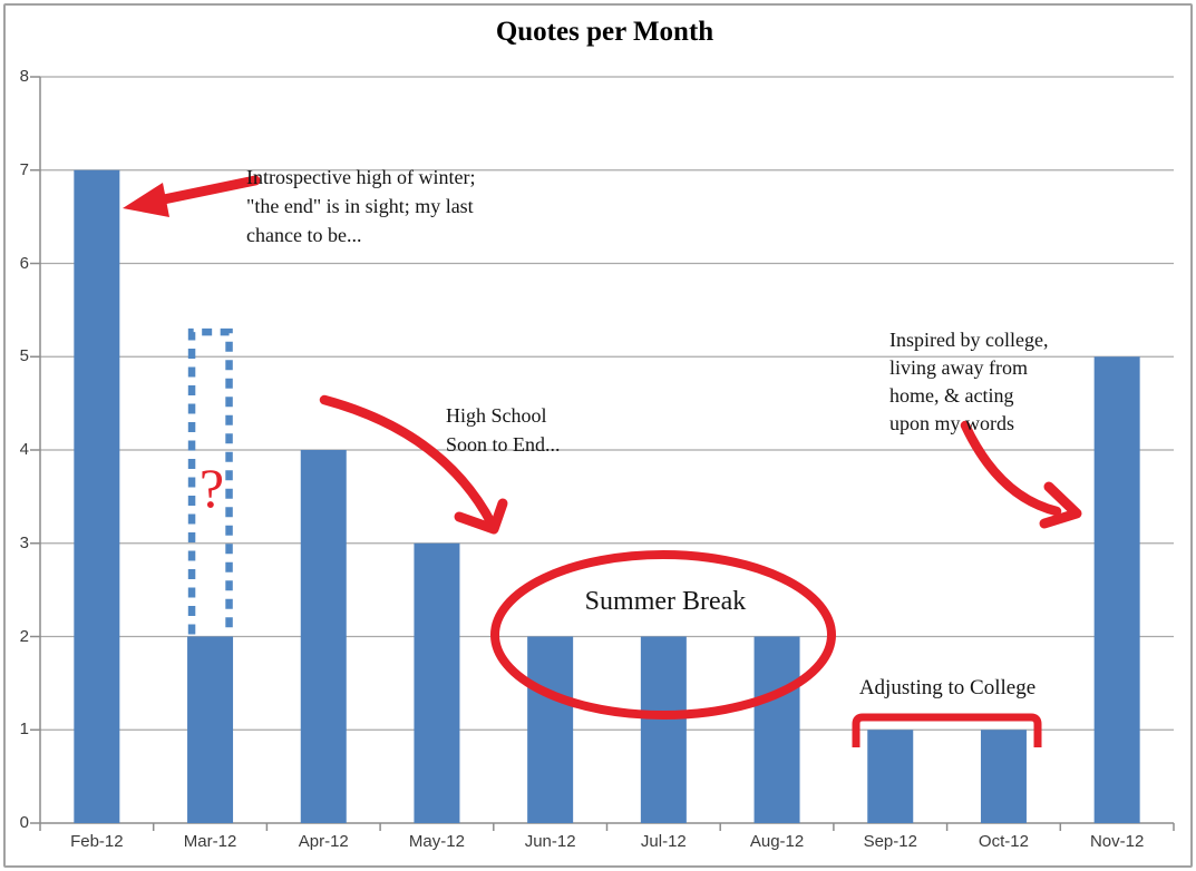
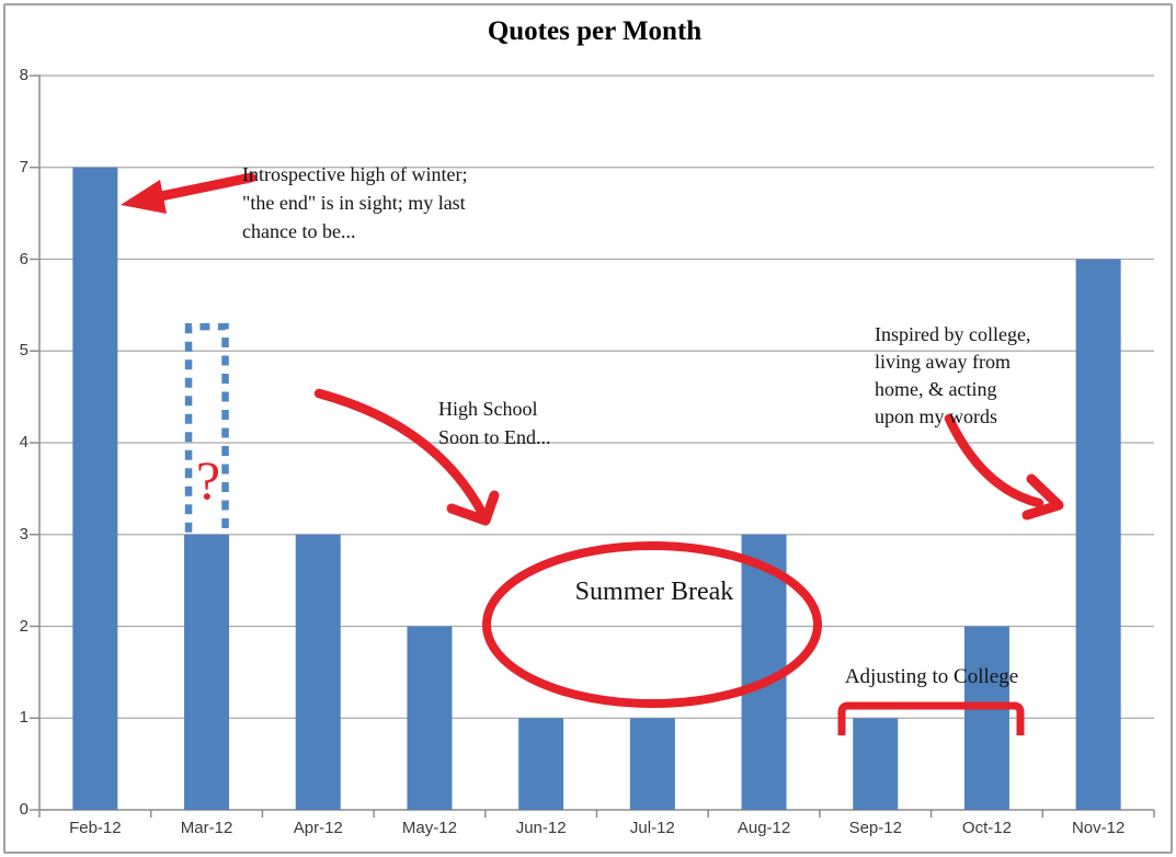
Mar-12: 2 -> 3
Apr-12: 4 -> 3
May-12: 3 -> 2
Jun-12: 2 -> 1
Jul-12: 2 -> 1
Aug-12: 2 -> 3
Oct-12: 1 -> 2
Nov-12: 5 -> 6
